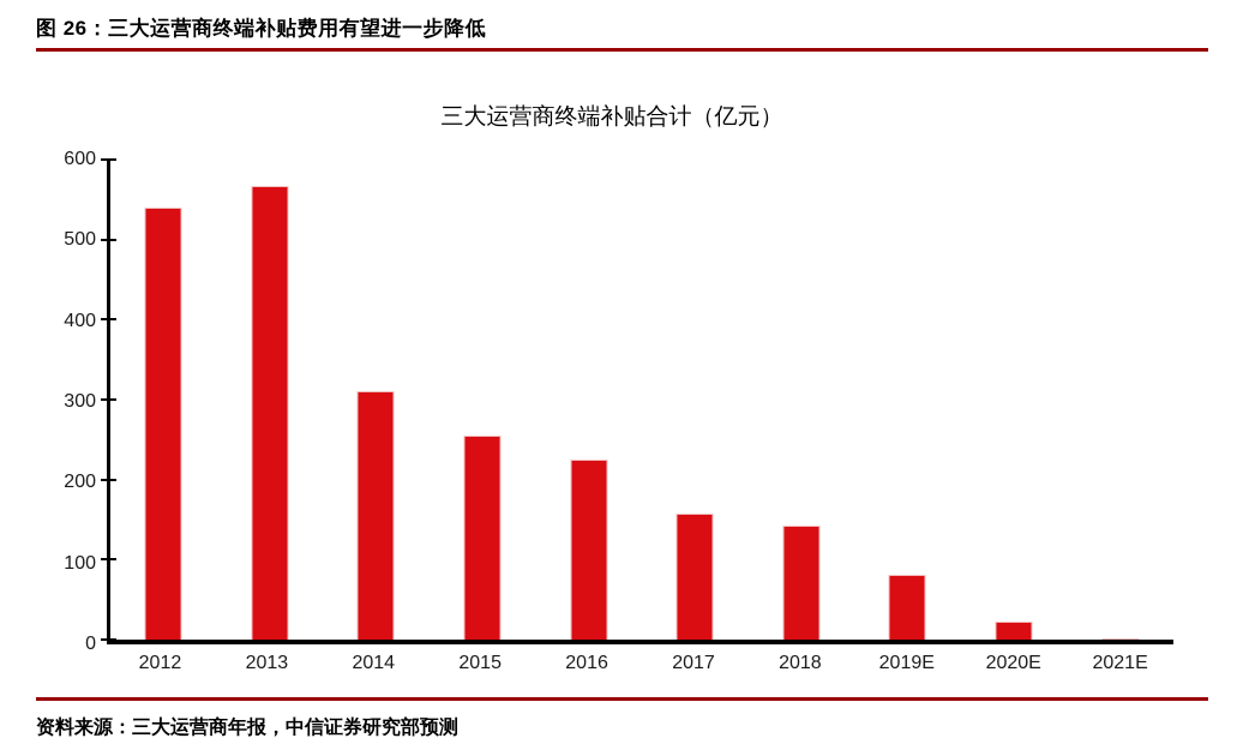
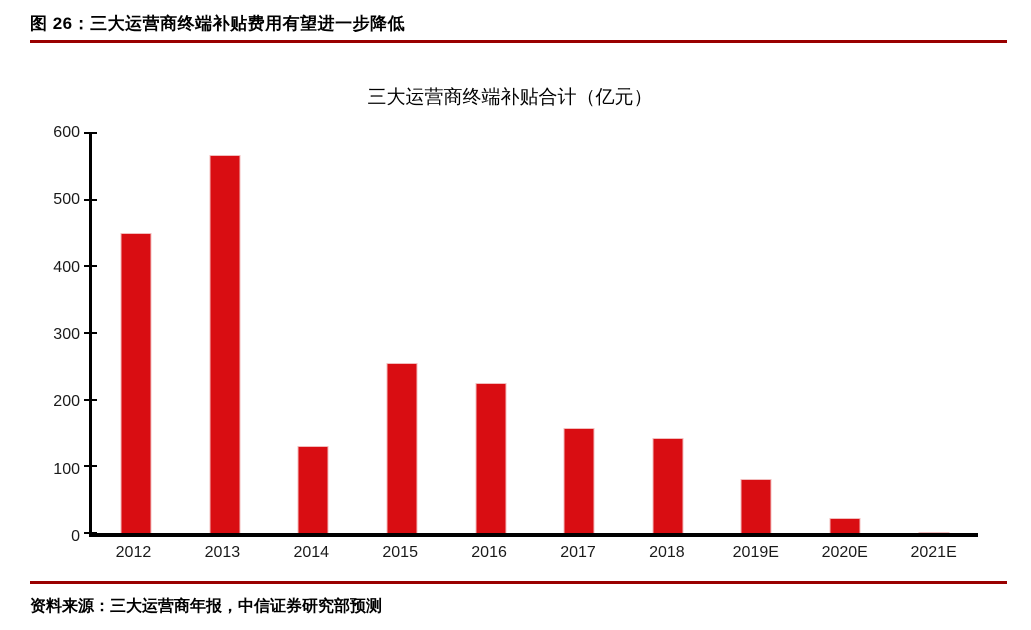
2012: 540 -> 450
2014: 310 -> 130
